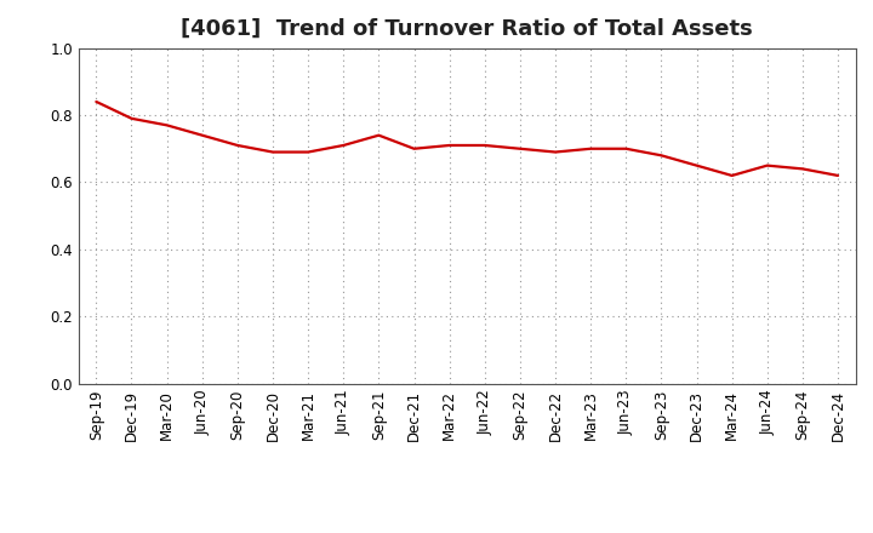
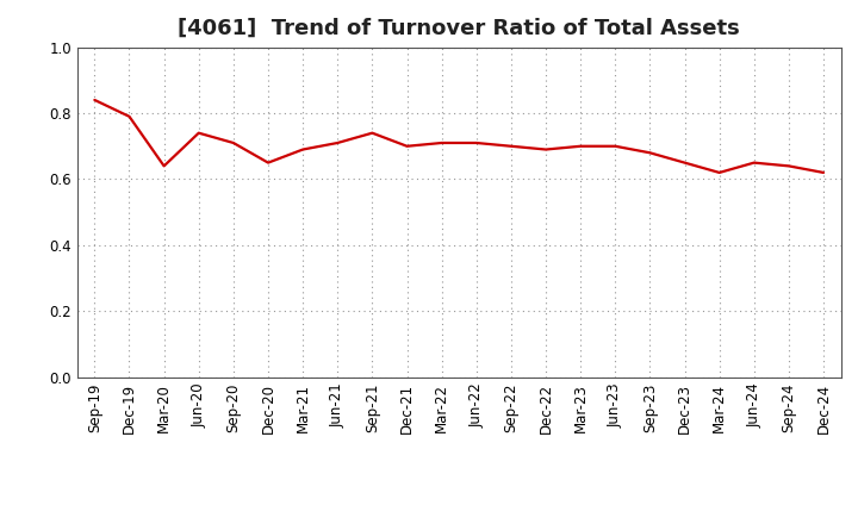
Mar-20: 0.77 -> 0.64
Dec-20: 0.69 -> 0.65
